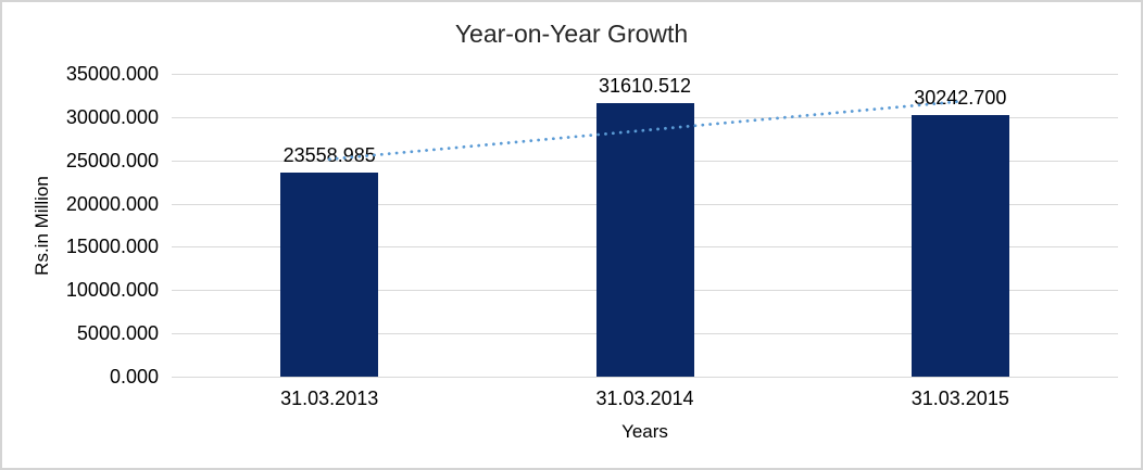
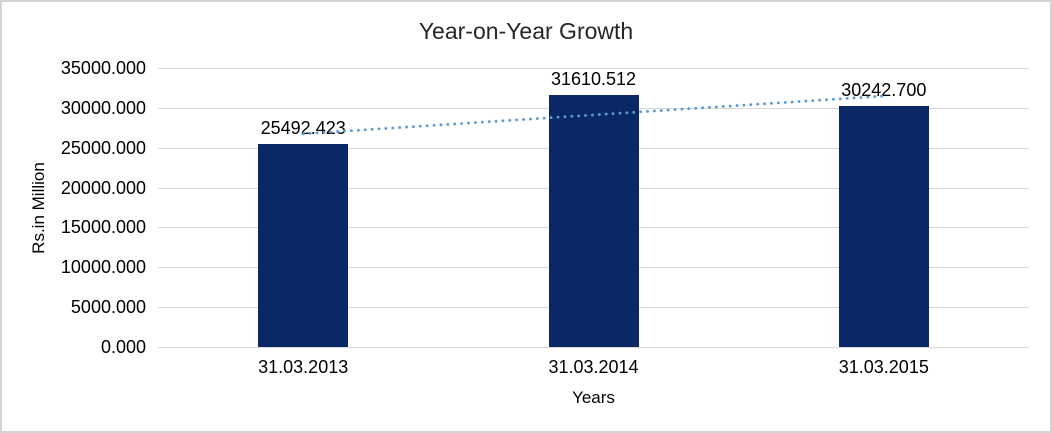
31.03.2013: 23558.985 -> 25492.423
